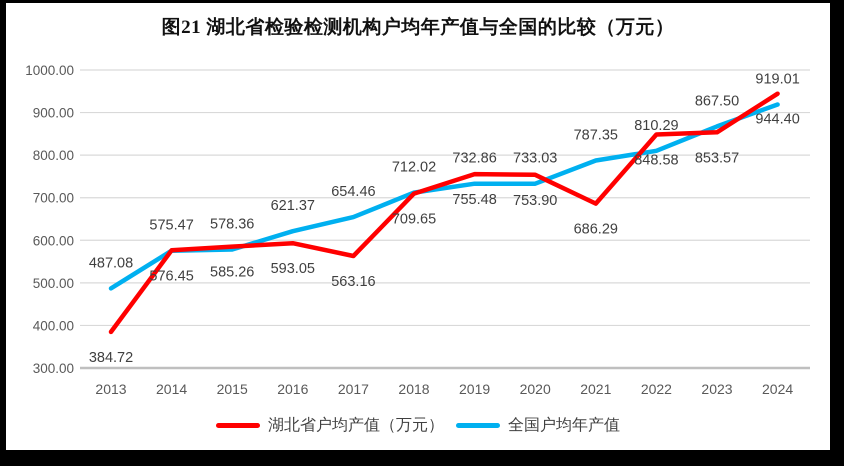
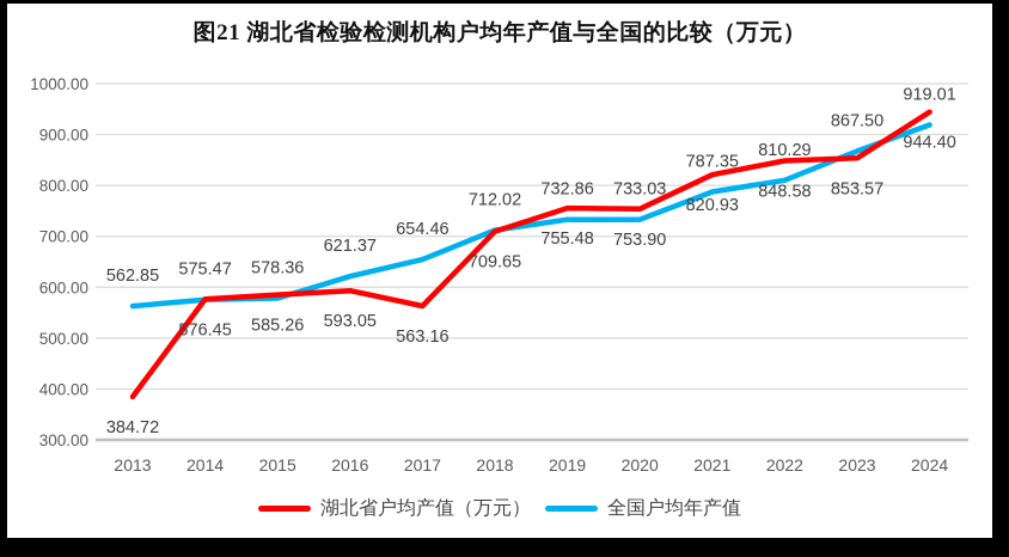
全国户均年产值/2013: 487.08 -> 562.85
湖北省户均产值（万元）/2021: 686.29 -> 820.93
